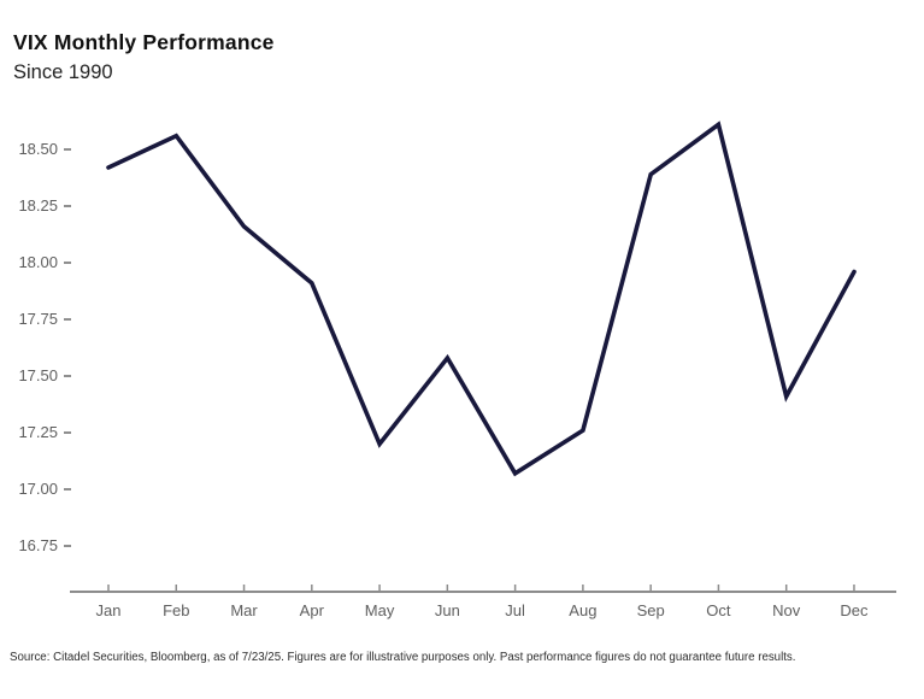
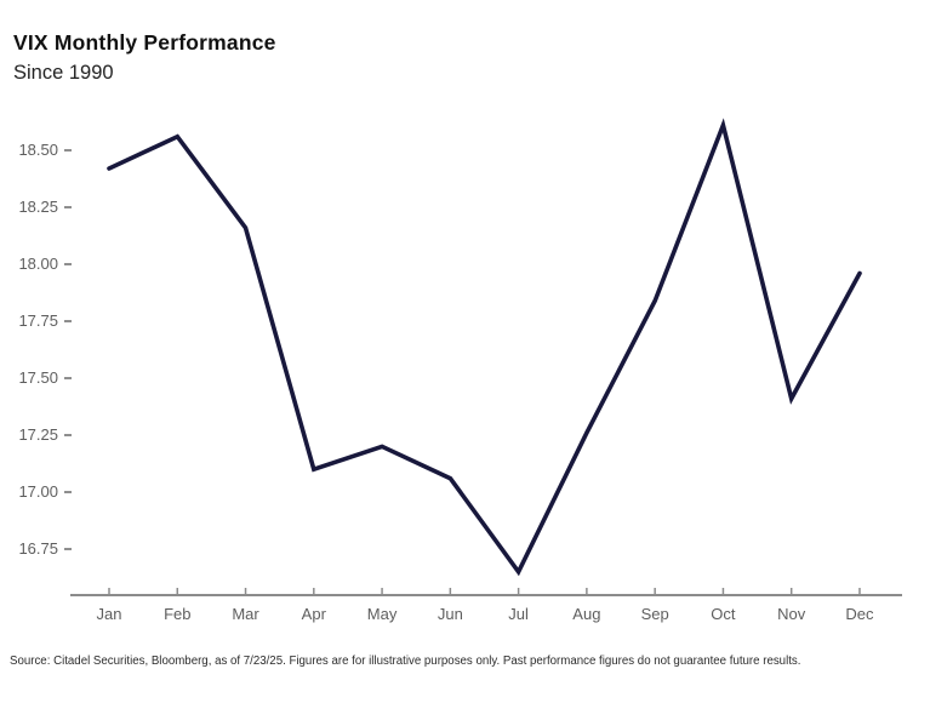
Apr: 17.91 -> 17.10
Jun: 17.58 -> 17.06
Jul: 17.07 -> 16.65
Sep: 18.39 -> 17.84
